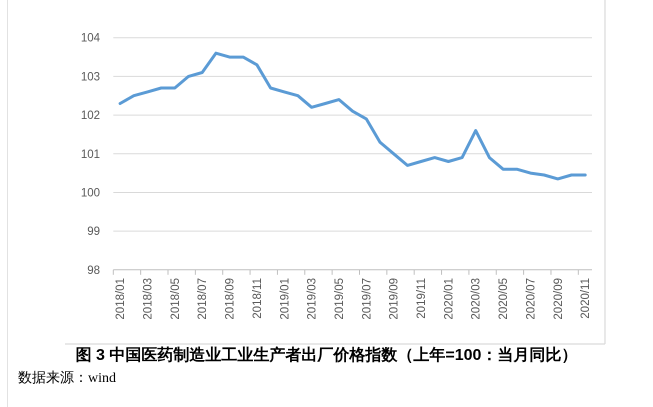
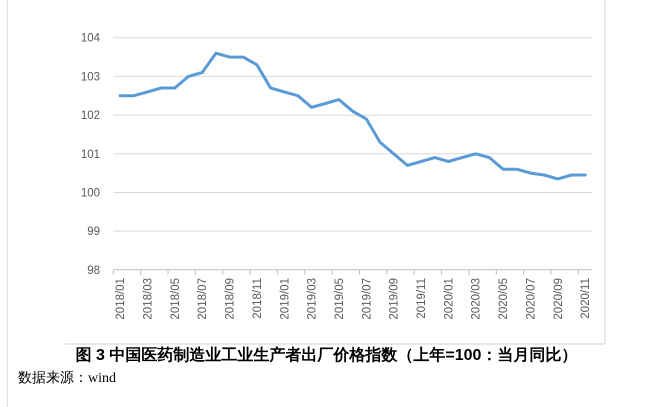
2018/01: 102.3 -> 102.5
2020/03: 101.6 -> 101.0
